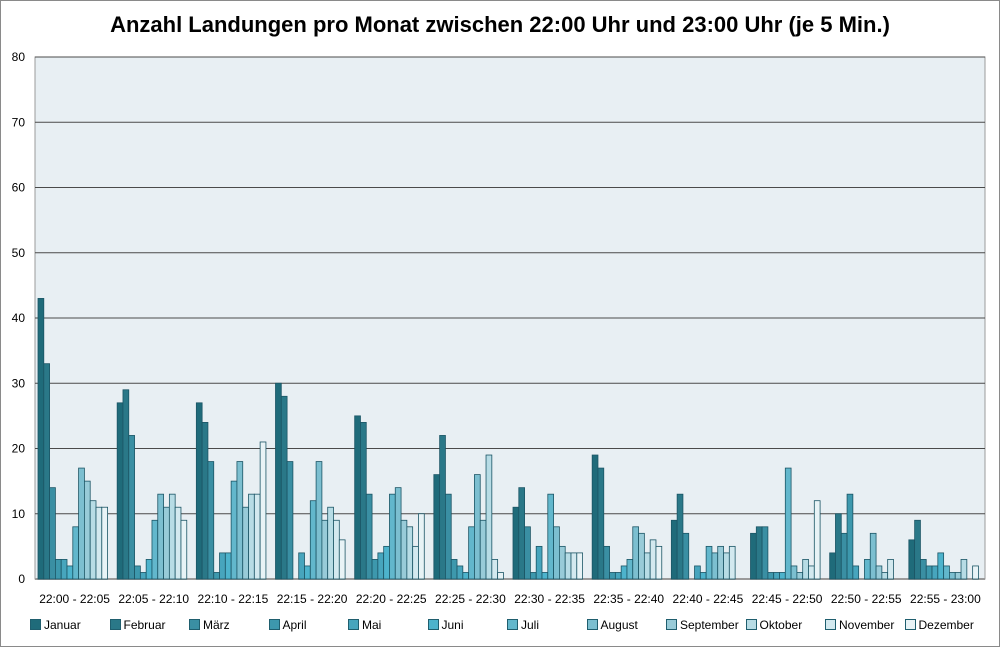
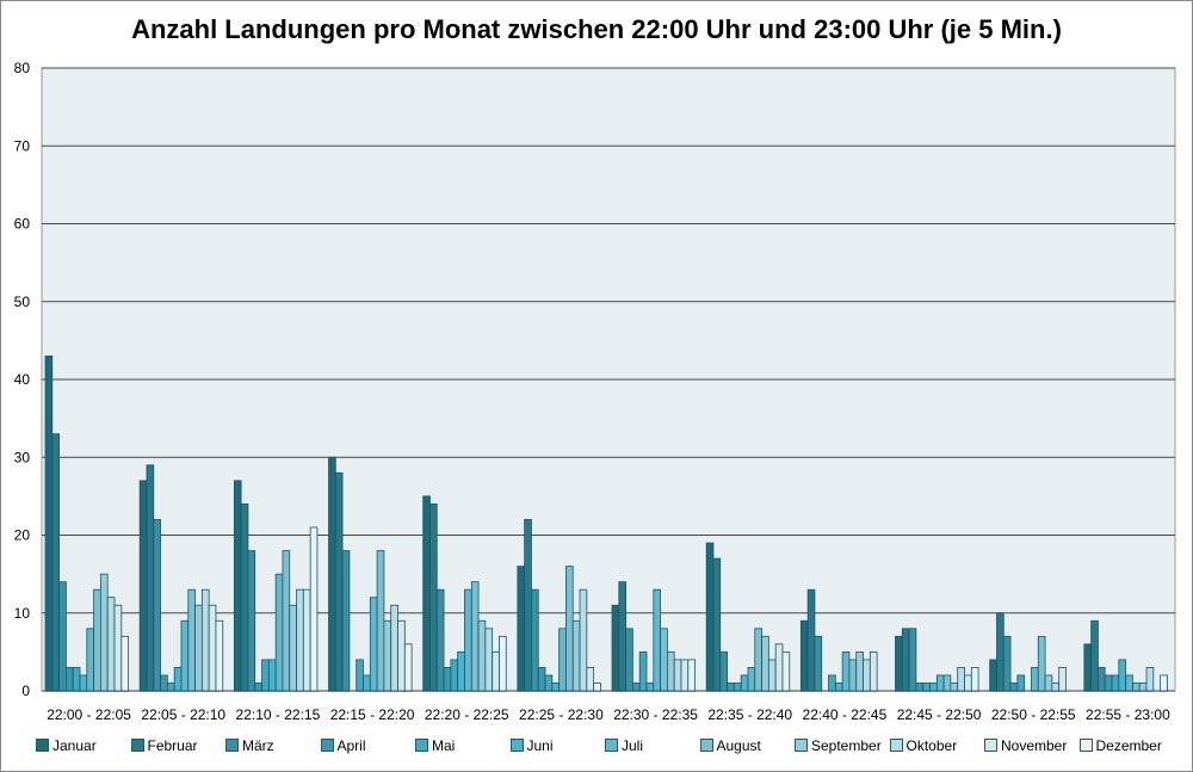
August/22:00 - 22:05: 17 -> 13
Dezember/22:00 - 22:05: 11 -> 7
Dezember/22:20 - 22:25: 10 -> 7
Oktober/22:25 - 22:30: 19 -> 13
Juli/22:45 - 22:50: 17 -> 2
Dezember/22:45 - 22:50: 12 -> 3
April/22:50 - 22:55: 13 -> 1
